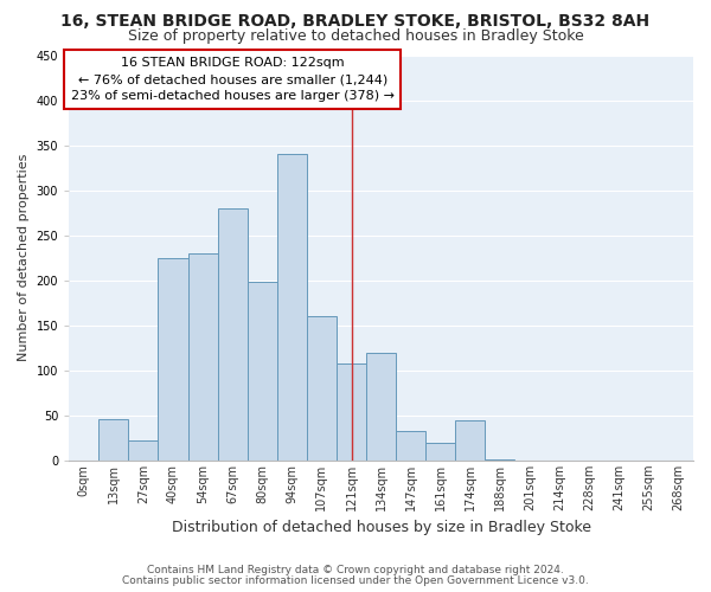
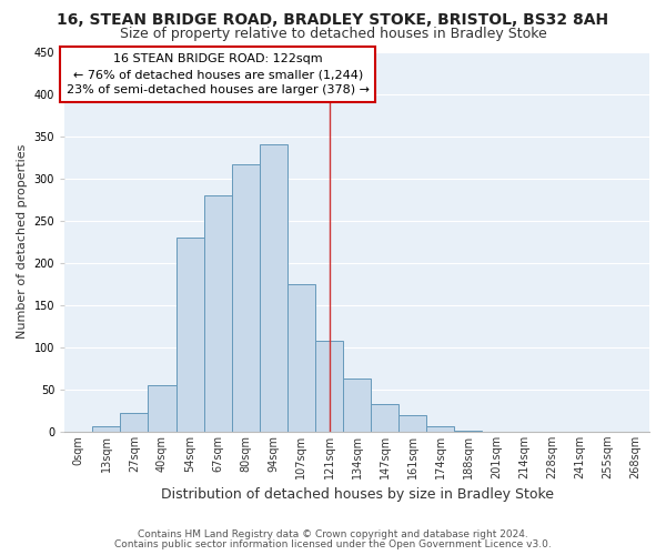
13sqm: 46 -> 6
40sqm: 224 -> 55
80sqm: 198 -> 316
107sqm: 160 -> 175
134sqm: 120 -> 63
174sqm: 44 -> 7
